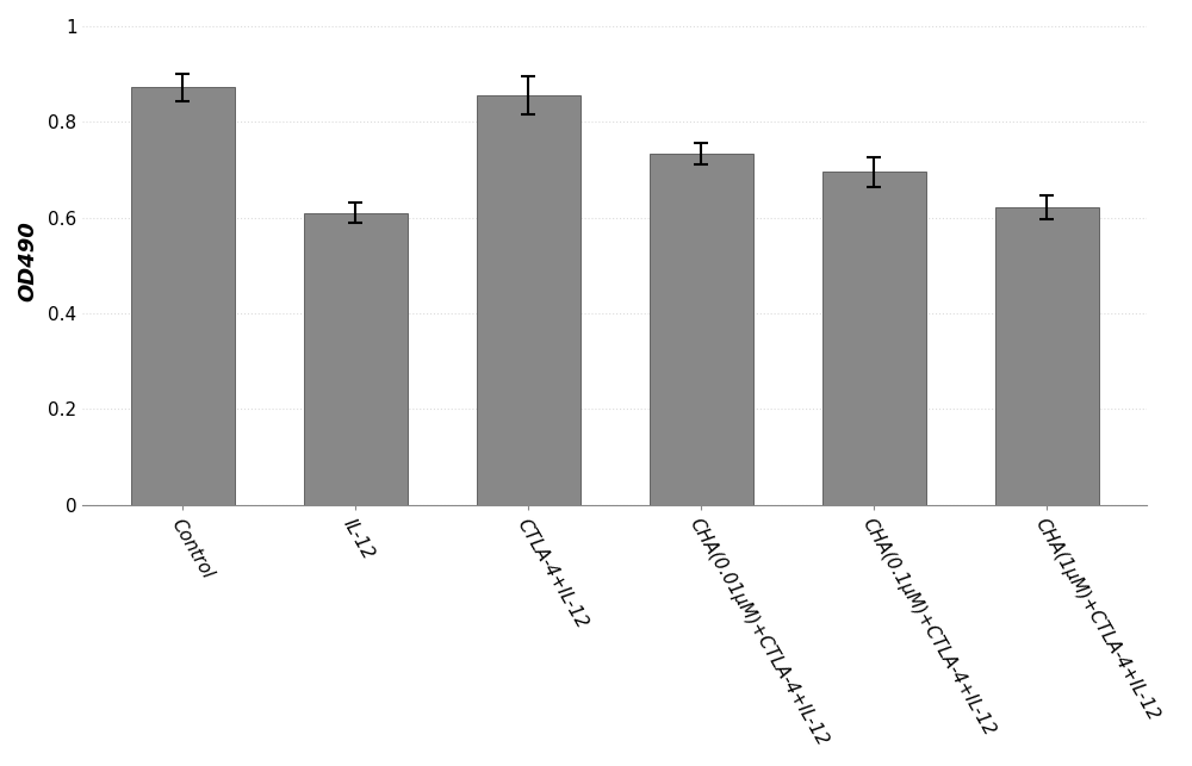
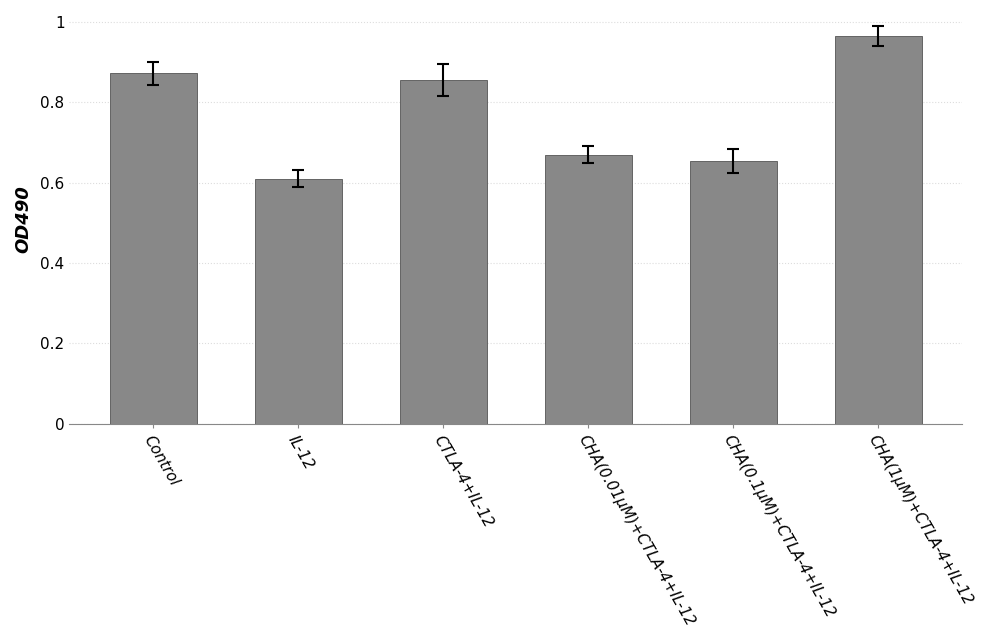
CHA(0.01μM)+CTLA-4+IL-12: 0.733 -> 0.670
CHA(0.1μM)+CTLA-4+IL-12: 0.695 -> 0.655
CHA(1μM)+CTLA-4+IL-12: 0.622 -> 0.965
